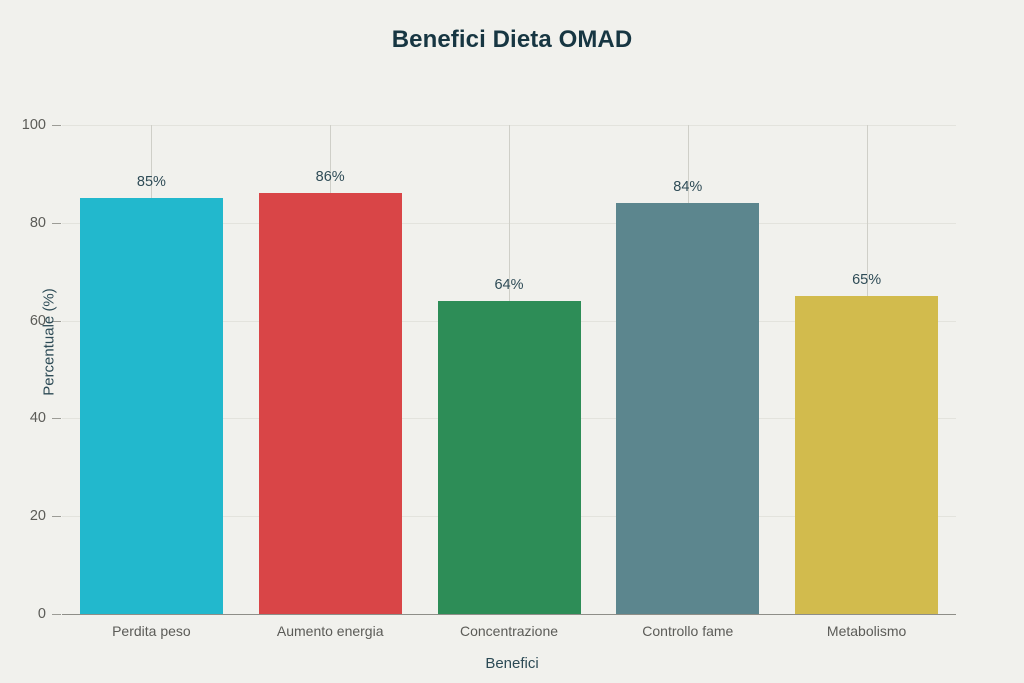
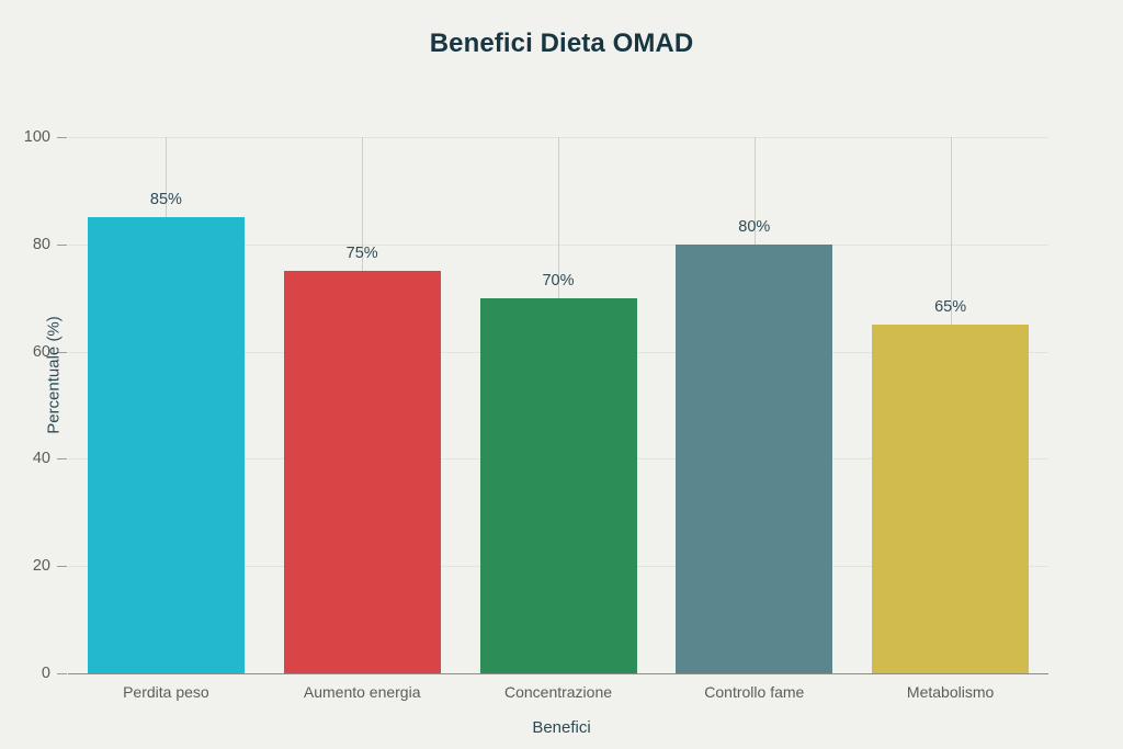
Aumento energia: 86% -> 75%
Concentrazione: 64% -> 70%
Controllo fame: 84% -> 80%
